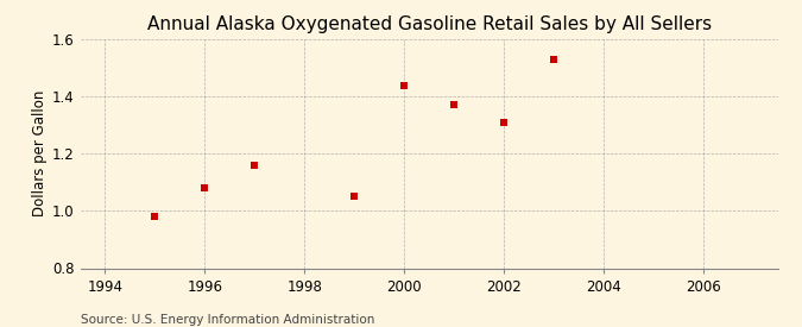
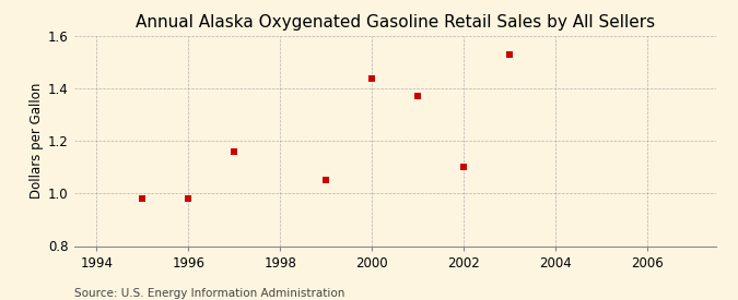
1996: 1.08 -> 0.98
2002: 1.31 -> 1.10
